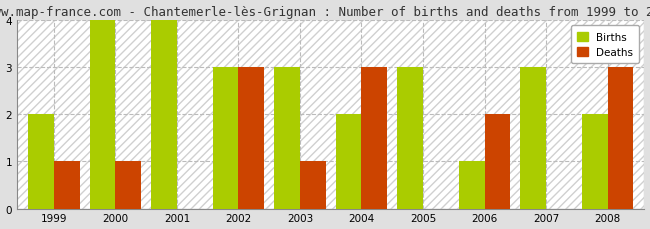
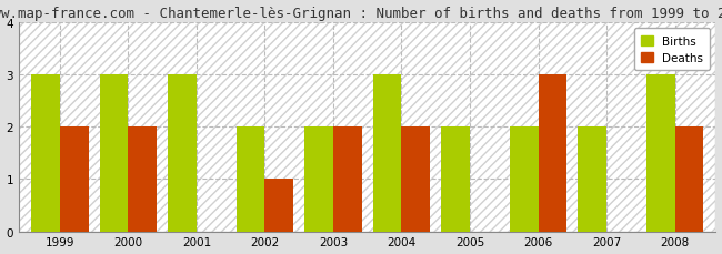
Births/1999: 2 -> 3
Deaths/1999: 1 -> 2
Births/2000: 4 -> 3
Deaths/2000: 1 -> 2
Births/2001: 4 -> 3
Births/2002: 3 -> 2
Deaths/2002: 3 -> 1
Births/2003: 3 -> 2
Deaths/2003: 1 -> 2
Births/2004: 2 -> 3
Deaths/2004: 3 -> 2
Births/2005: 3 -> 2
Births/2006: 1 -> 2
Deaths/2006: 2 -> 3
Births/2007: 3 -> 2
Births/2008: 2 -> 3
Deaths/2008: 3 -> 2
